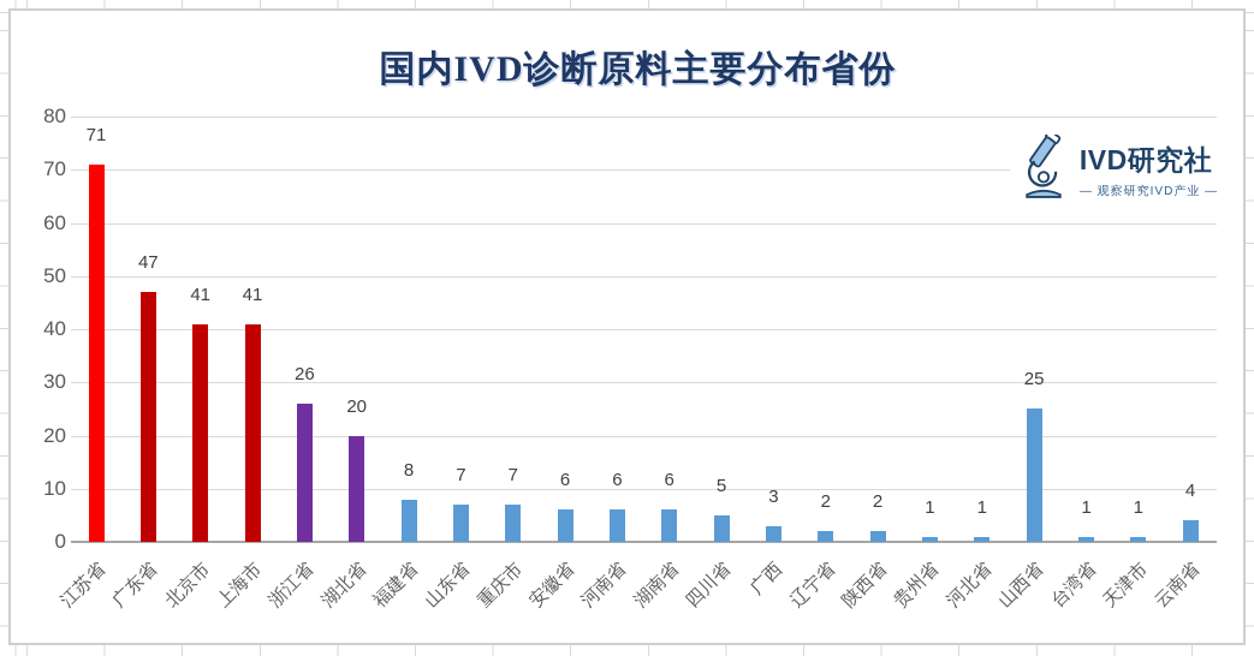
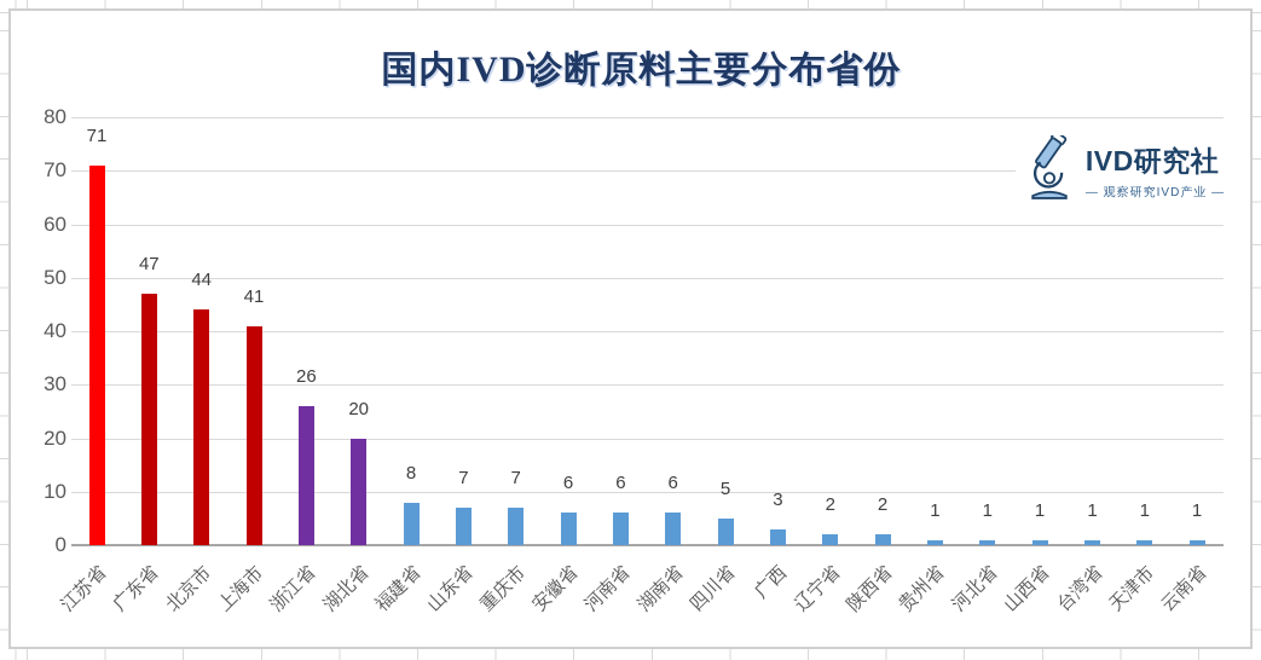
北京市: 41 -> 44
山西省: 25 -> 1
云南省: 4 -> 1
